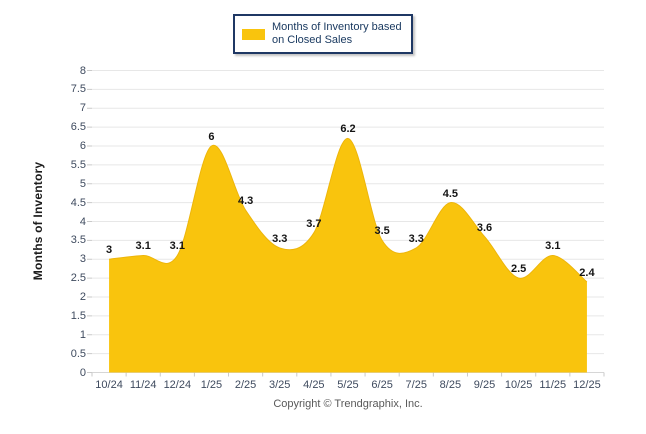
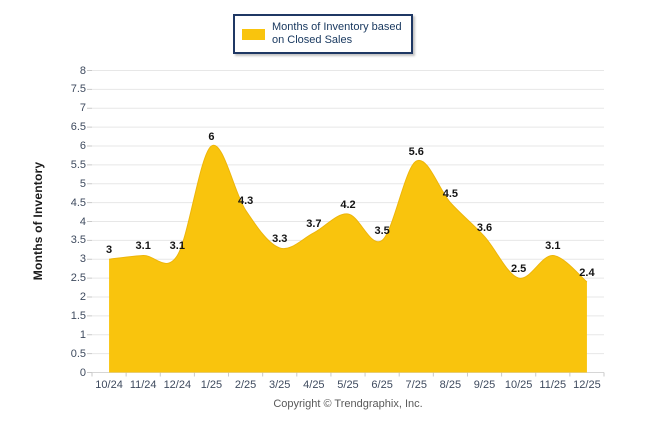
5/25: 6.2 -> 4.2
7/25: 3.3 -> 5.6
